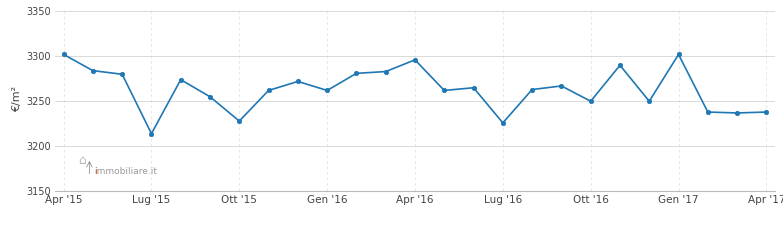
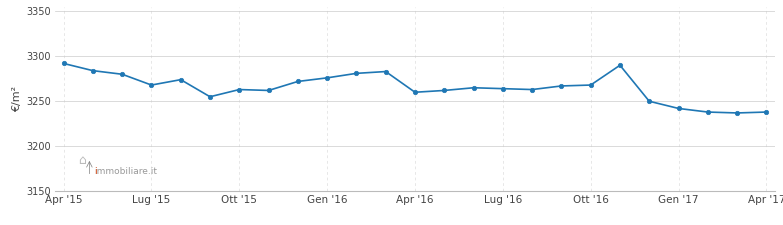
Apr '15: 3302 -> 3292
Lug '15: 3214 -> 3268
Ott '15: 3228 -> 3263
Gen '16: 3262 -> 3276
Apr '16: 3296 -> 3260
Lug '16: 3226 -> 3264
Ott '16: 3250 -> 3268
Gen '17: 3302 -> 3242
